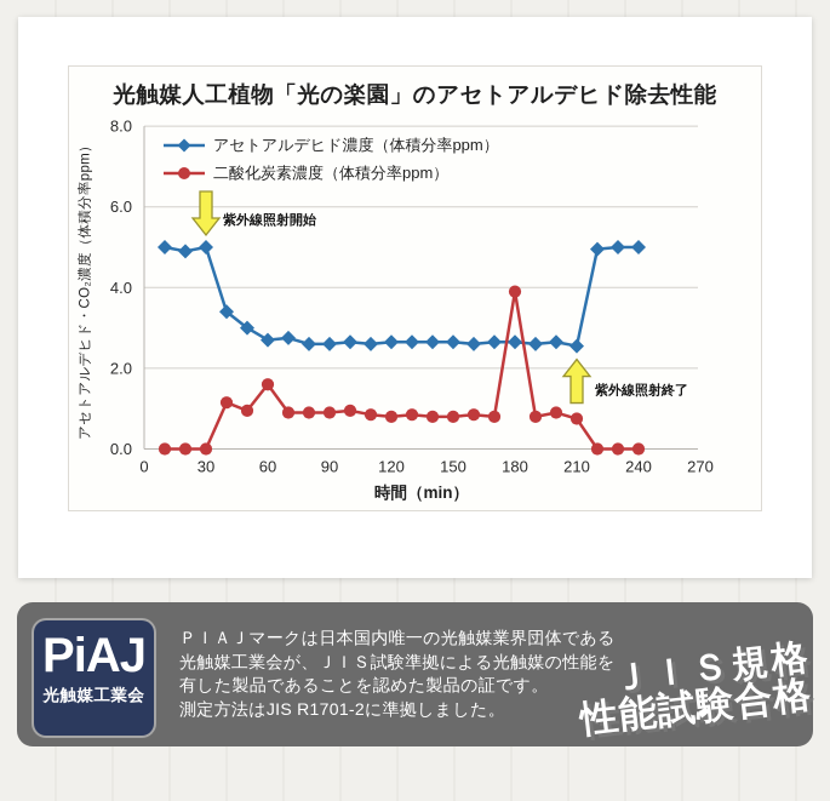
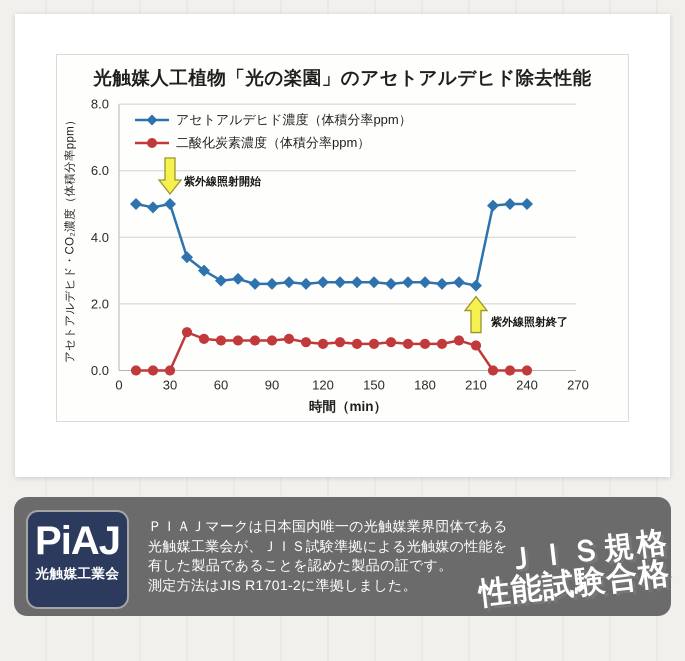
二酸化炭素濃度（体積分率ppm）/60: 1.6 -> 0.9
二酸化炭素濃度（体積分率ppm）/180: 3.9 -> 0.8
